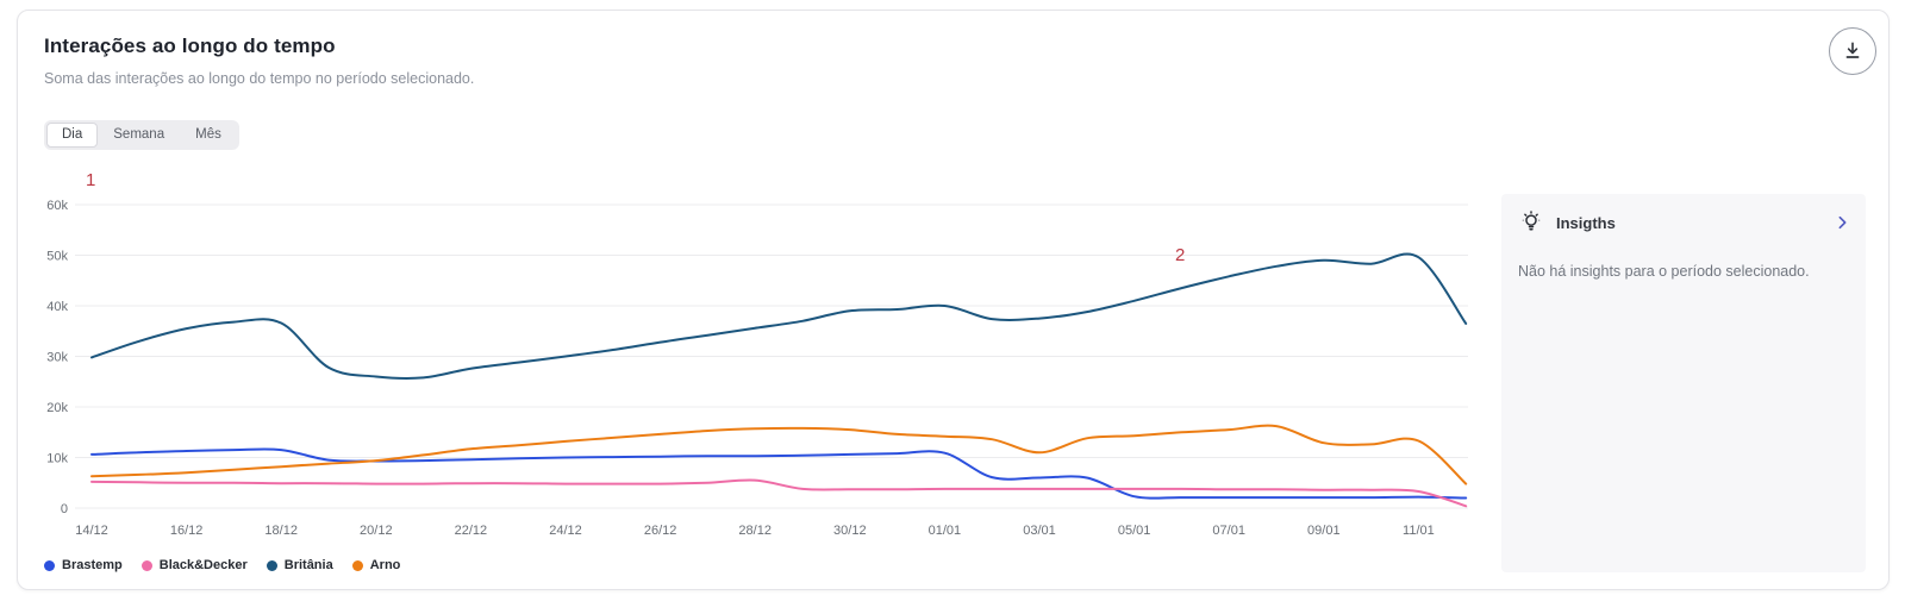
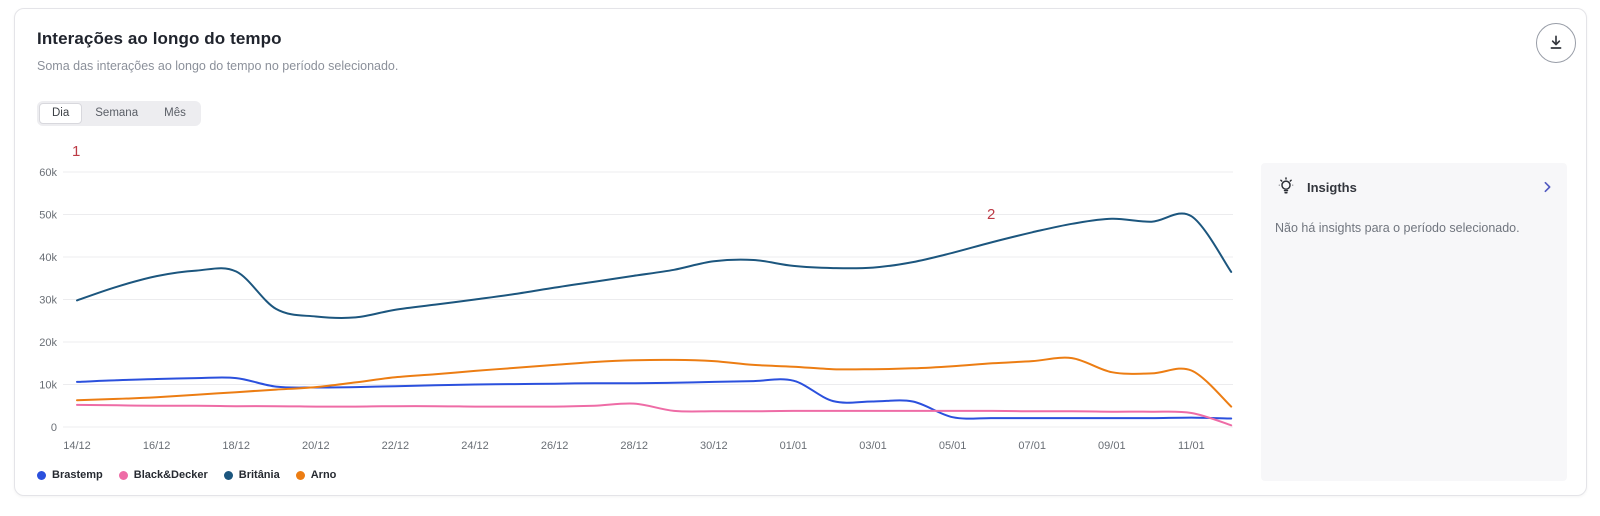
Britânia/01/01: 40k -> 38k
Arno/03/01: 11k -> 14k
